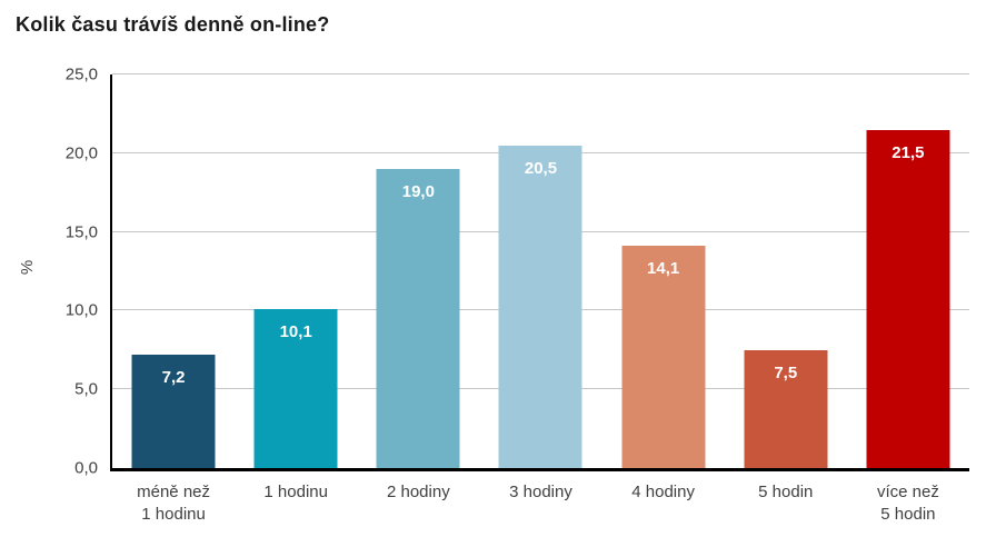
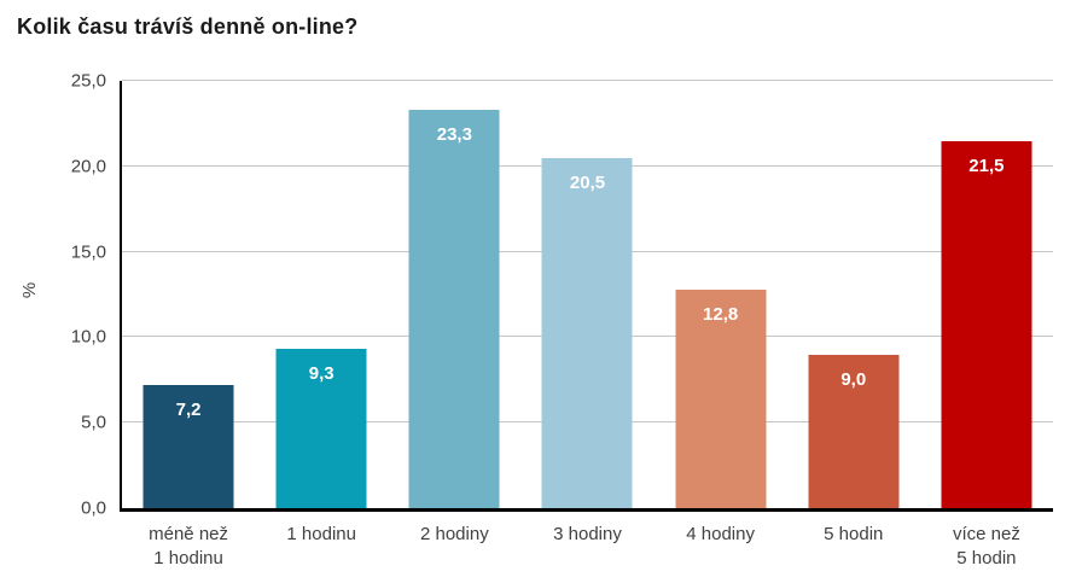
1 hodinu: 10,1 -> 9,3
2 hodiny: 19,0 -> 23,3
4 hodiny: 14,1 -> 12,8
5 hodin: 7,5 -> 9,0
